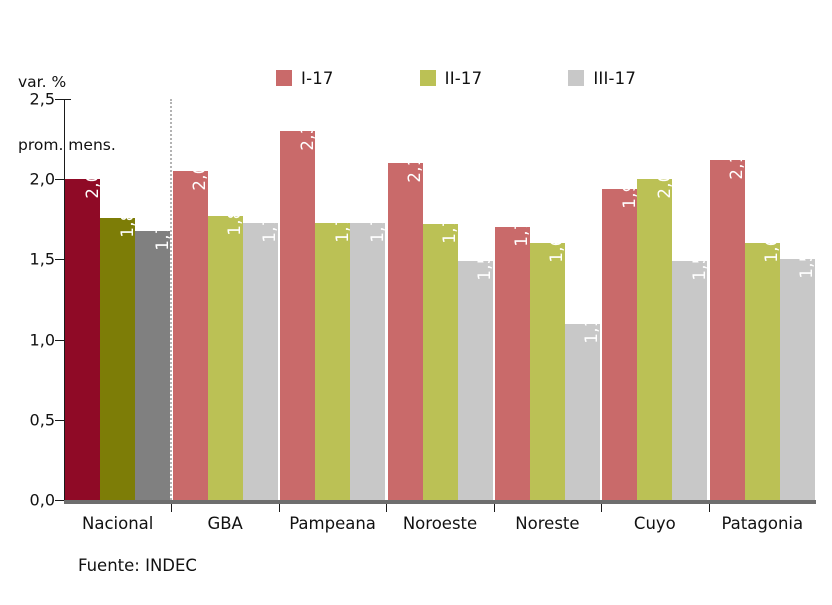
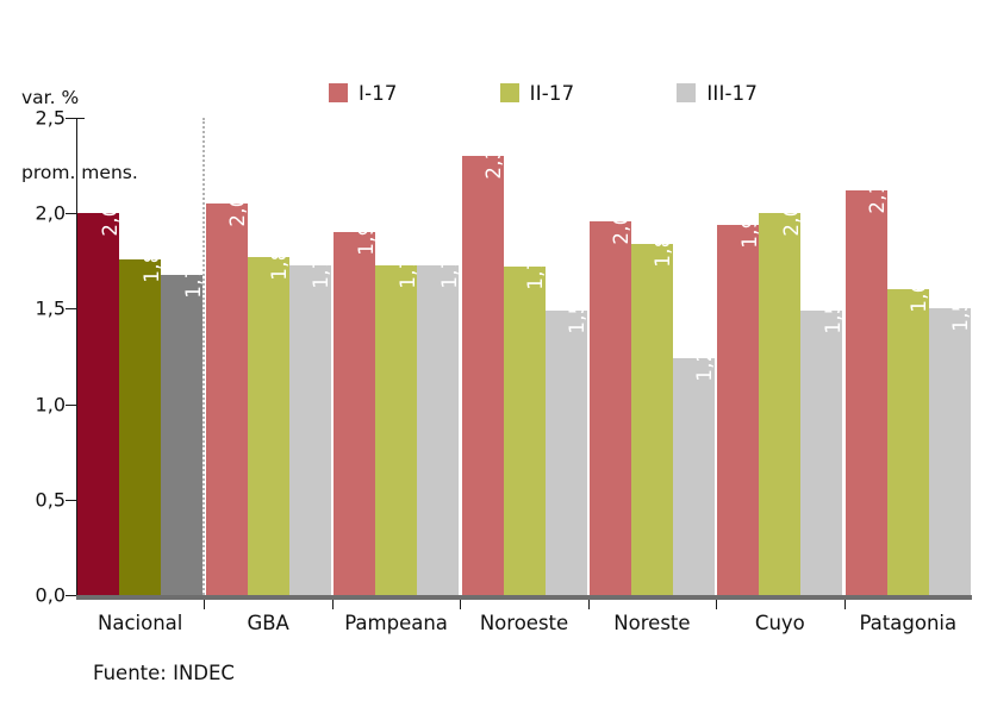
I-17/Pampeana: 2,3 -> 1,9
I-17/Noroeste: 2,1 -> 2,3
I-17/Noreste: 1,7 -> 2,0
II-17/Noreste: 1,6 -> 1,8
III-17/Noreste: 1,1 -> 1,2
